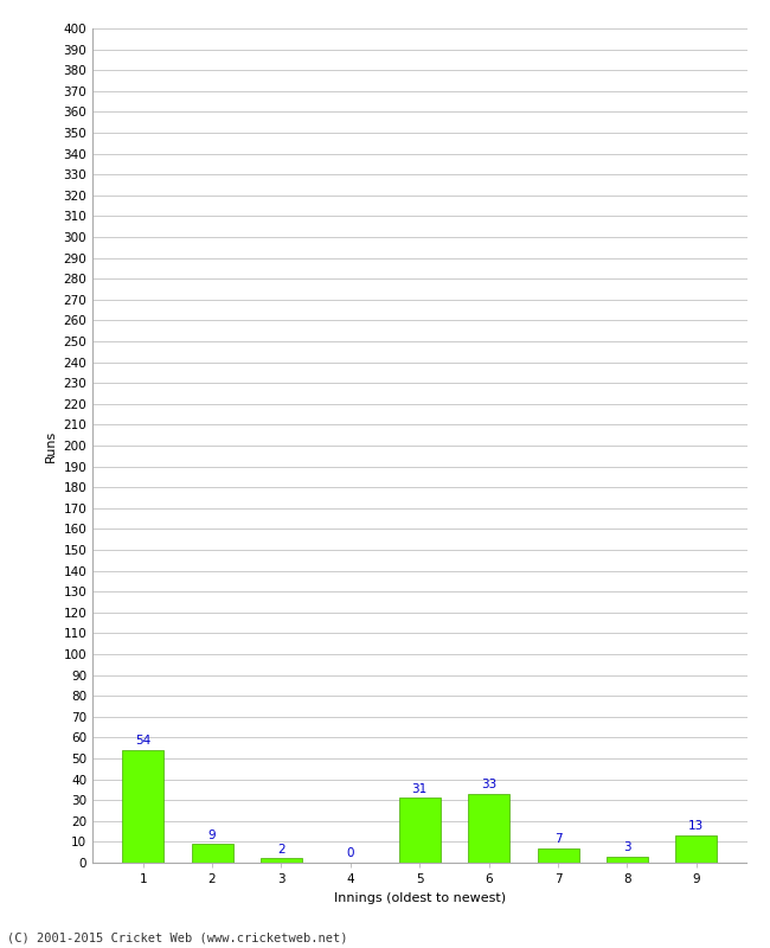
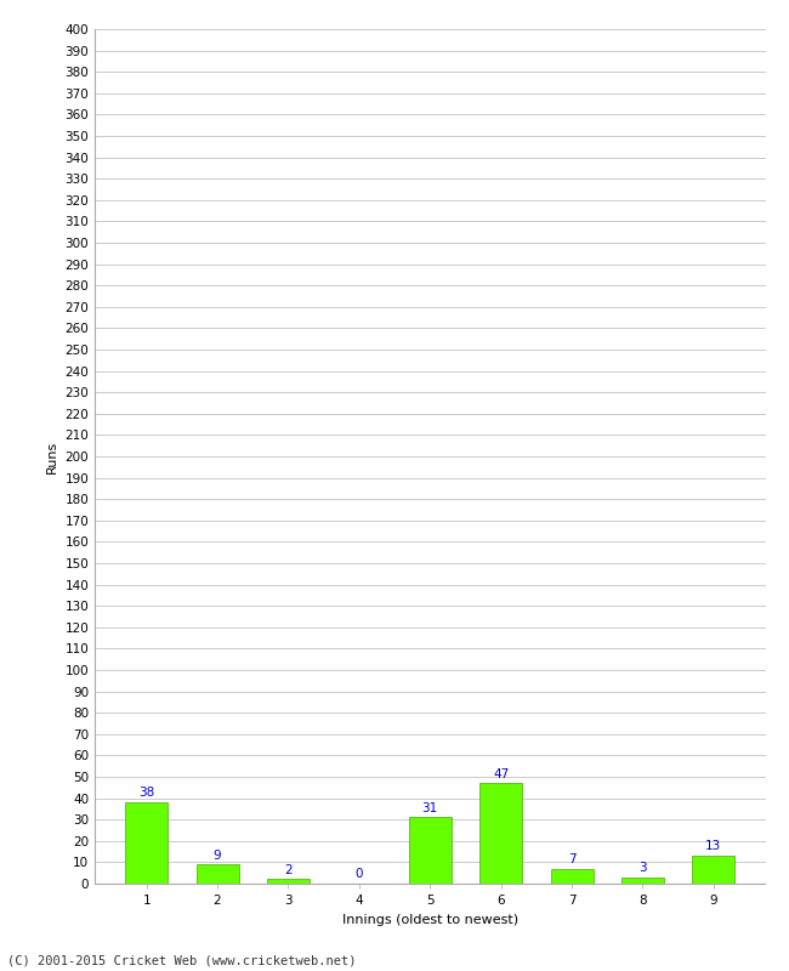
1: 54 -> 38
6: 33 -> 47
